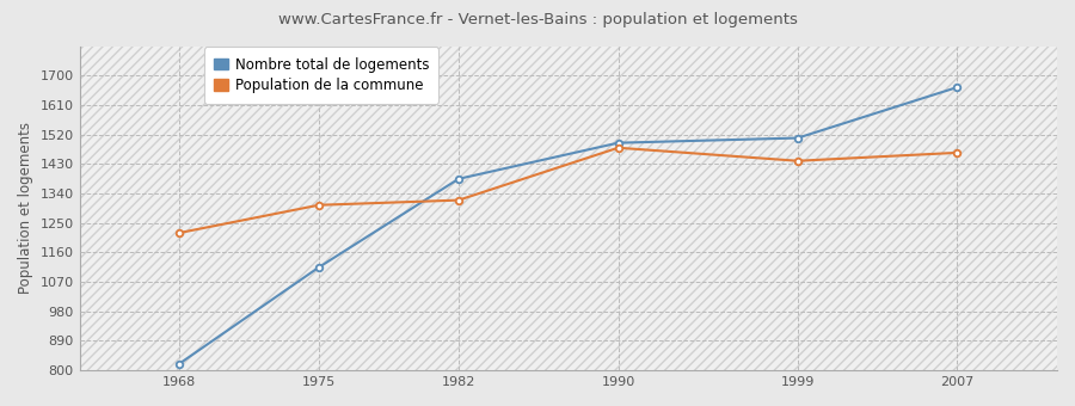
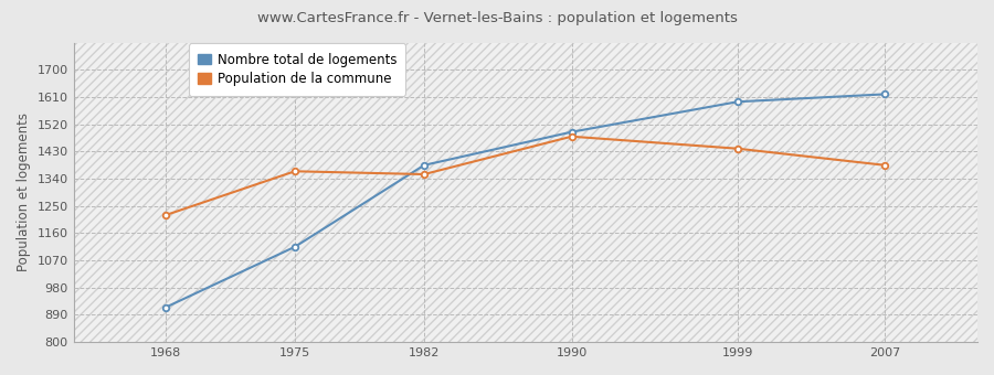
Nombre total de logements/1968: 820 -> 915
Population de la commune/1975: 1305 -> 1365
Population de la commune/1982: 1320 -> 1355
Nombre total de logements/1999: 1510 -> 1595
Nombre total de logements/2007: 1665 -> 1620
Population de la commune/2007: 1465 -> 1385
